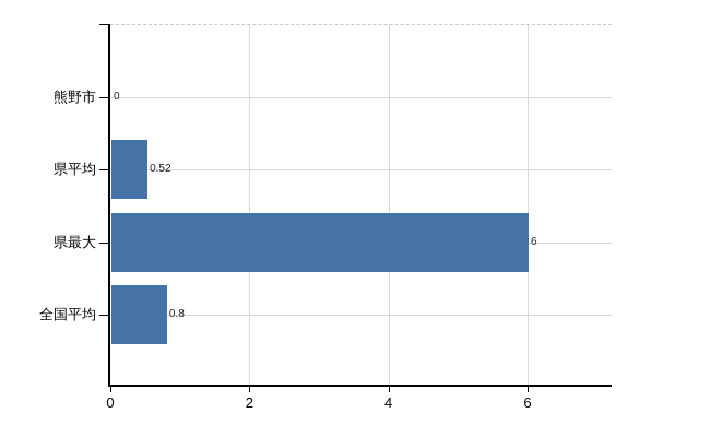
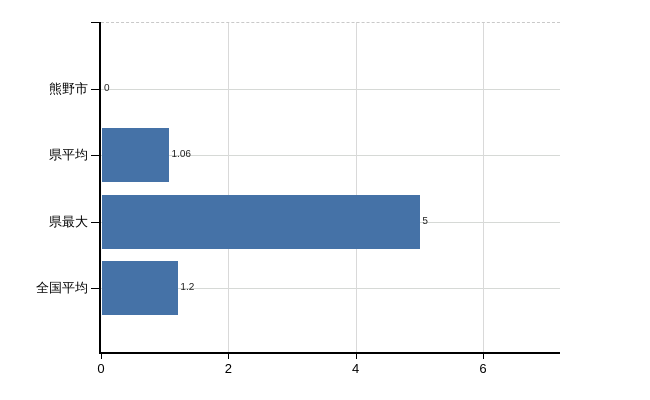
県平均: 0.52 -> 1.06
県最大: 6 -> 5
全国平均: 0.8 -> 1.2
